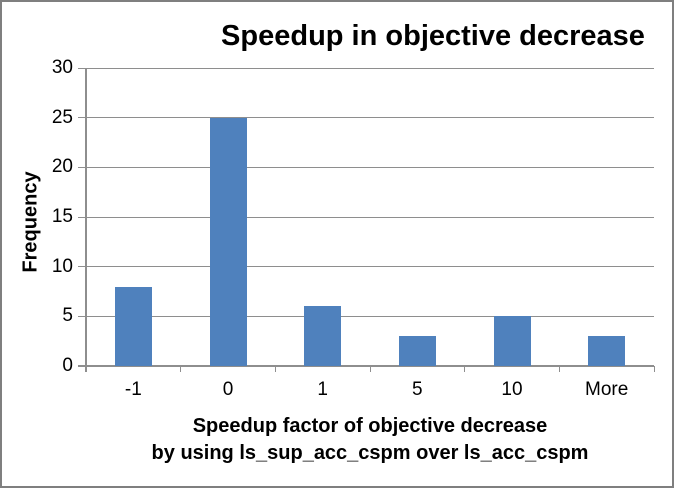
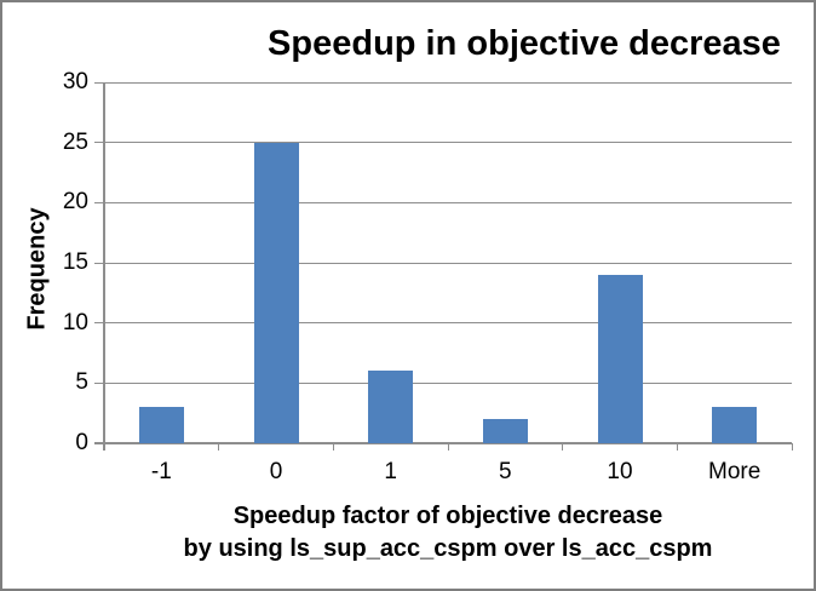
-1: 8 -> 3
5: 3 -> 2
10: 5 -> 14
